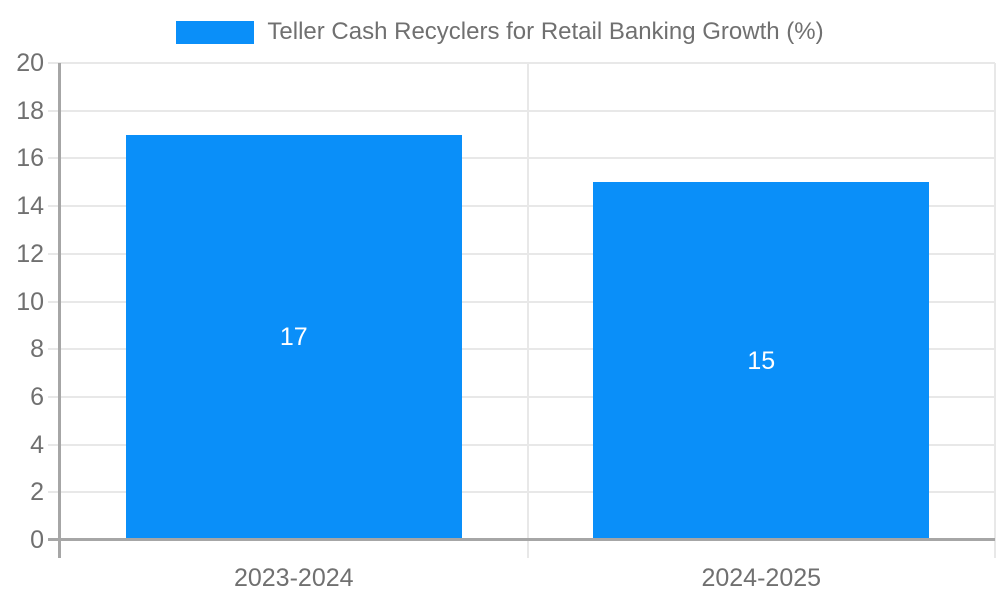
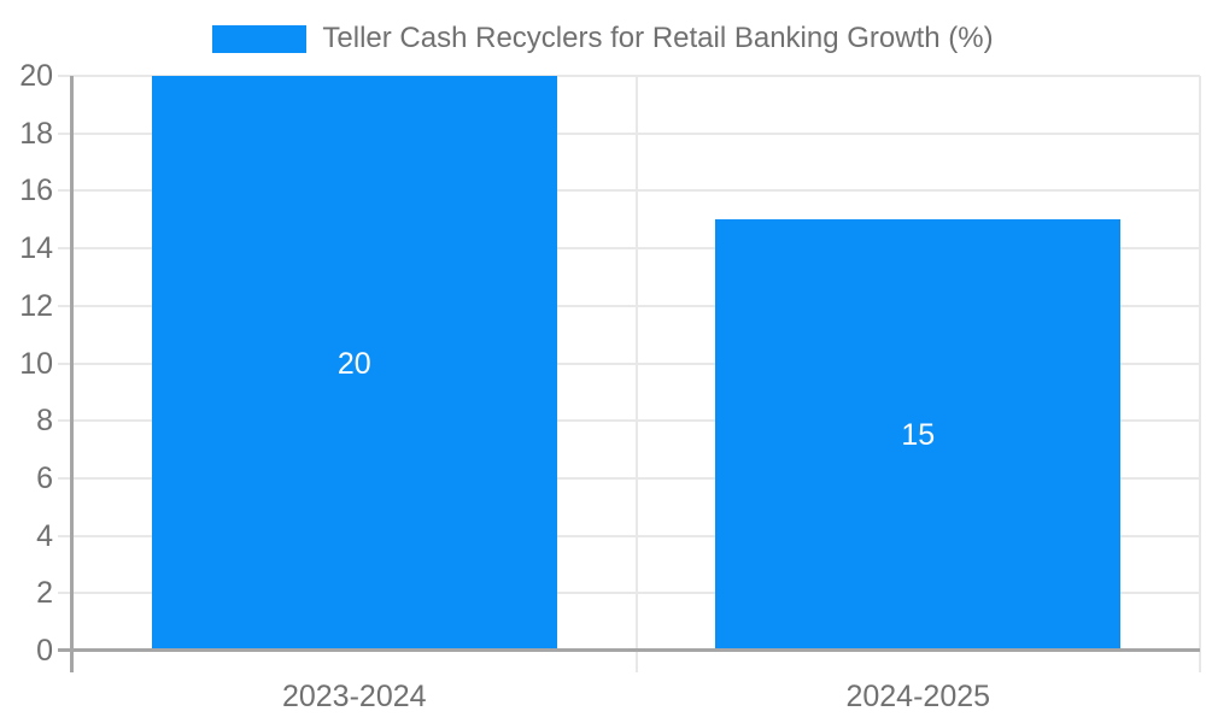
2023-2024: 17 -> 20
